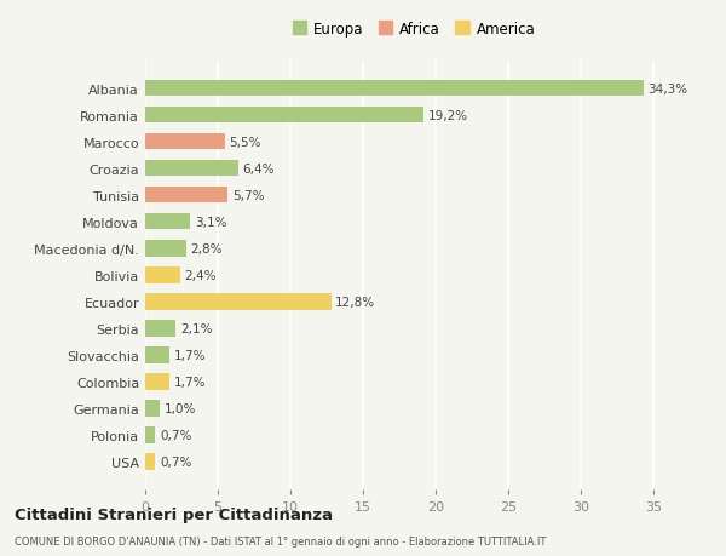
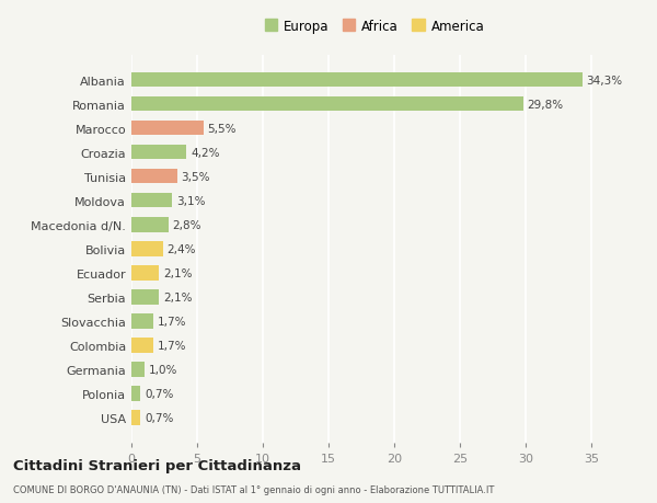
Romania: 19,2% -> 29,8%
Croazia: 6,4% -> 4,2%
Tunisia: 5,7% -> 3,5%
Ecuador: 12,8% -> 2,1%
